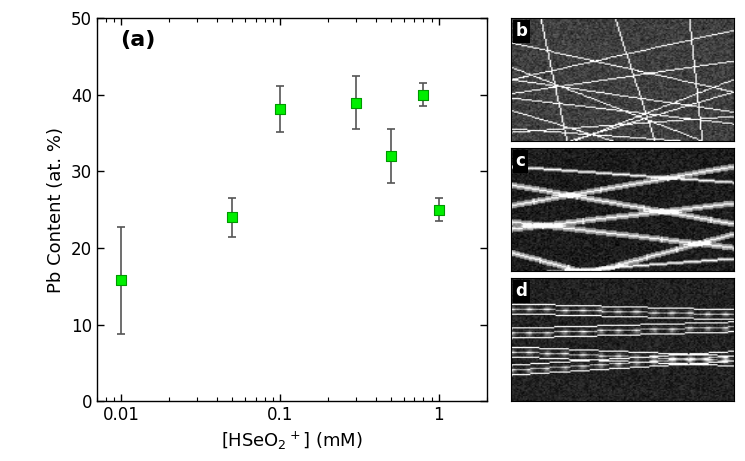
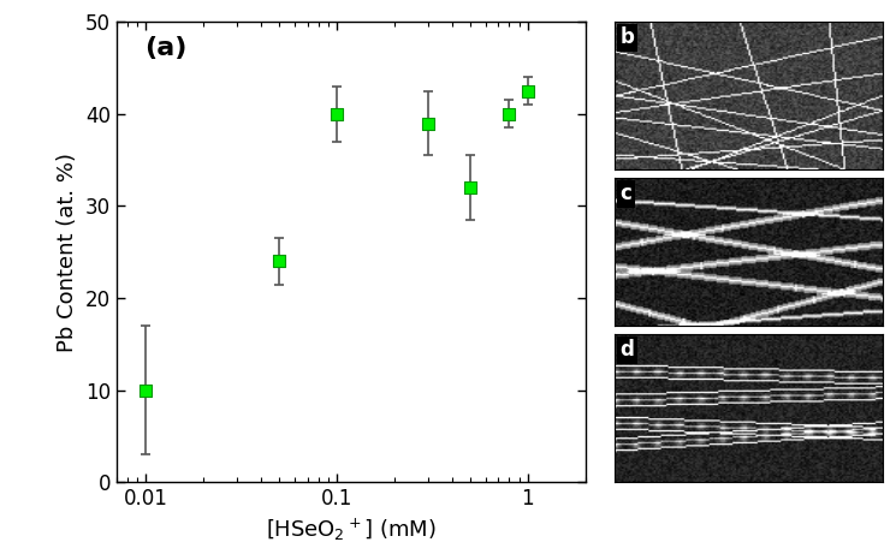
0.01: 15.8 -> 10.0
0.1: 38.2 -> 40.0
1: 25.0 -> 42.5
